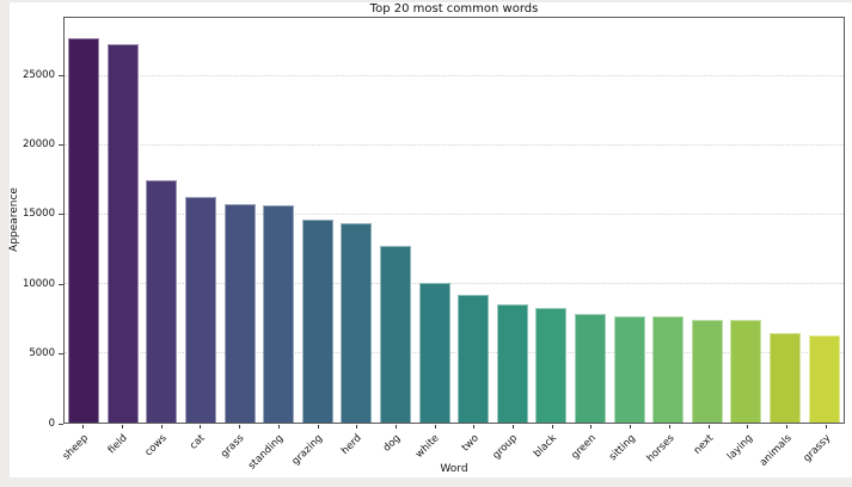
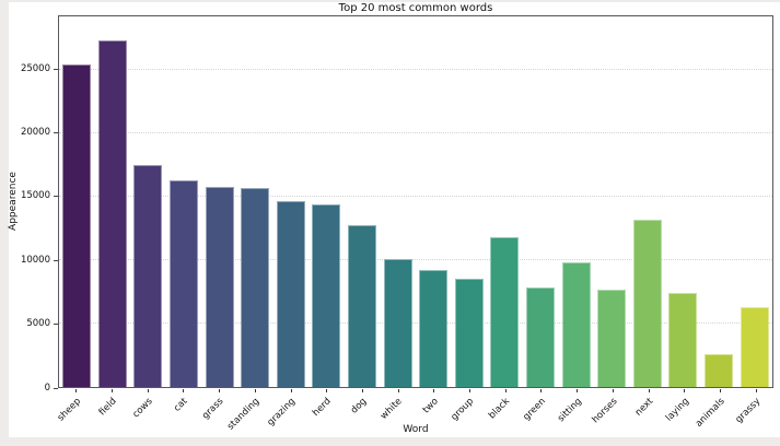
sheep: 27800 -> 25400
black: 8300 -> 11800
sitting: 7700 -> 9800
next: 7400 -> 13200
animals: 6500 -> 2600
